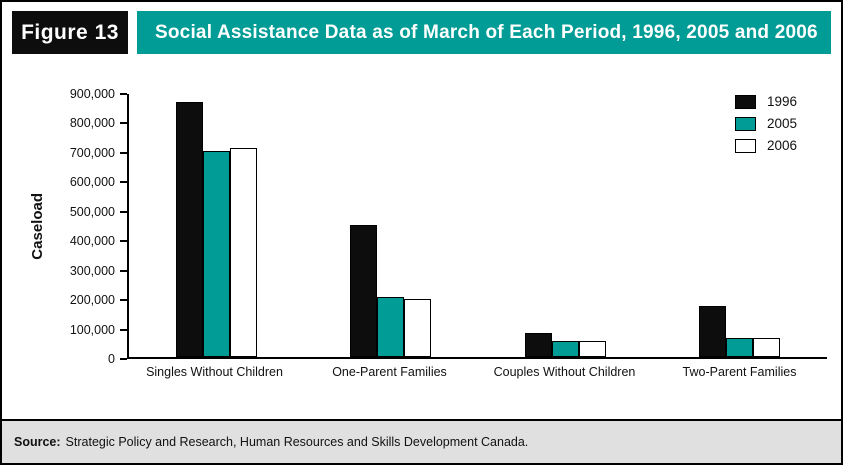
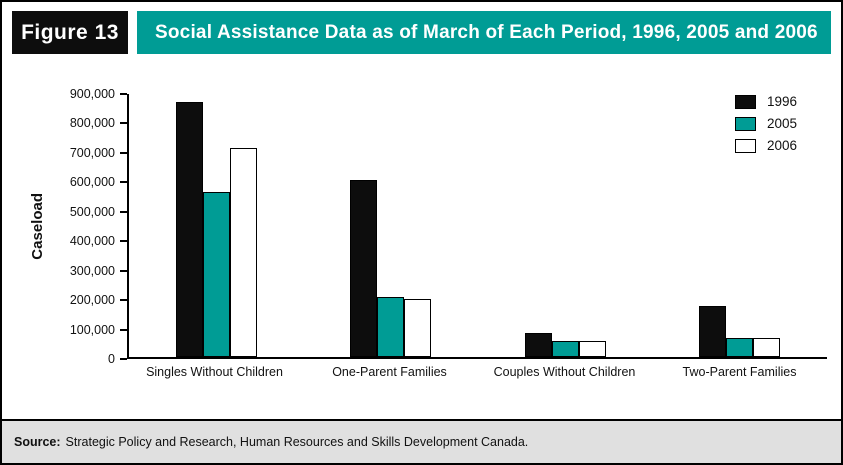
2005/Singles Without Children: 700000 -> 560000
1996/One-Parent Families: 450000 -> 600000
